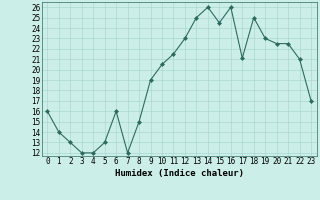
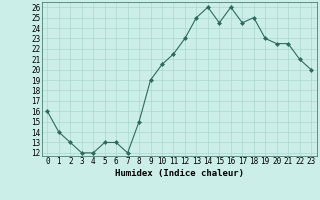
6: 16.0 -> 13.0
17: 21.1 -> 24.5
23: 17.0 -> 20.0
